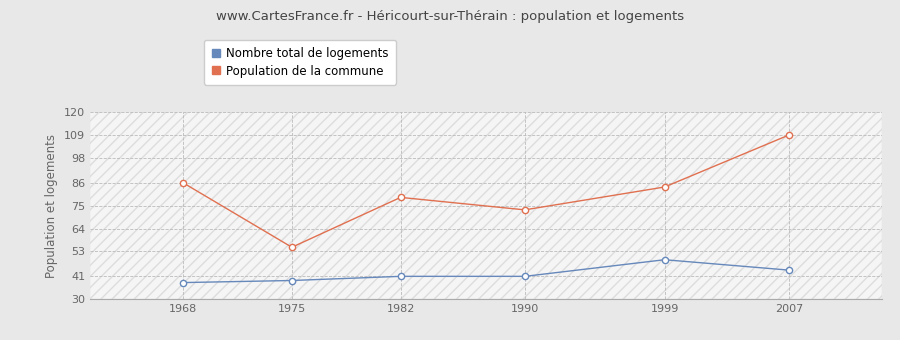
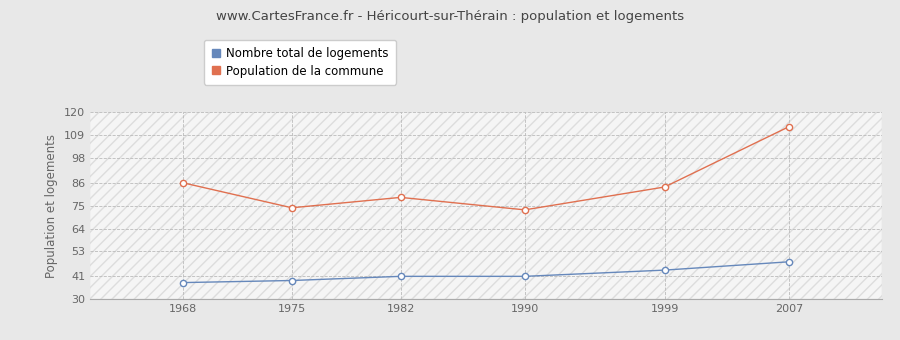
Population de la commune/1975: 55 -> 74
Nombre total de logements/1999: 49 -> 44
Nombre total de logements/2007: 44 -> 48
Population de la commune/2007: 109 -> 113
